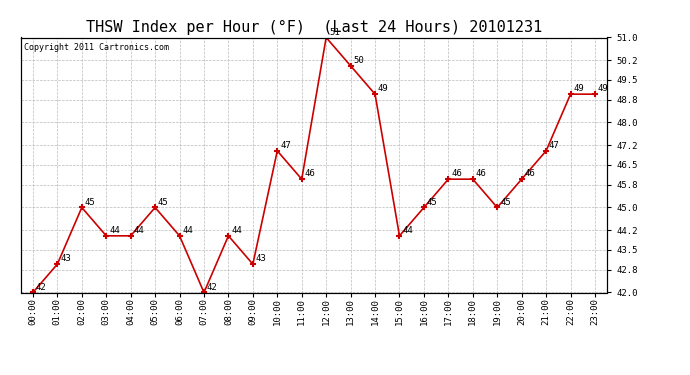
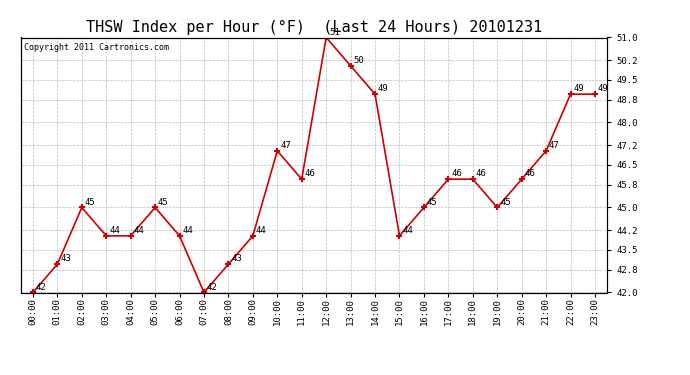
08:00: 44 -> 43
09:00: 43 -> 44
